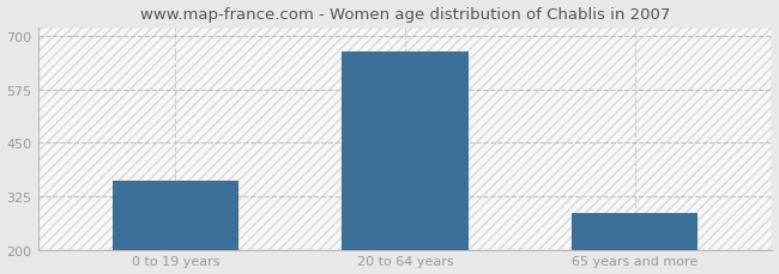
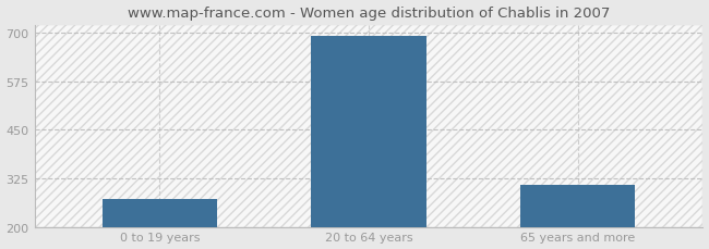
0 to 19 years: 360 -> 272
20 to 64 years: 665 -> 692
65 years and more: 285 -> 307
